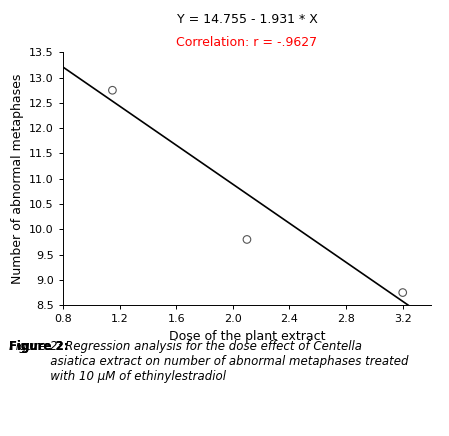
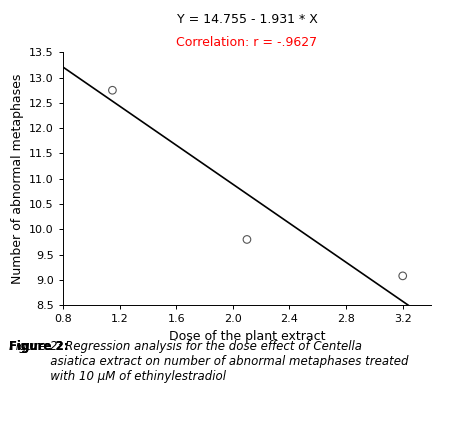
3.2: 8.75 -> 9.08
